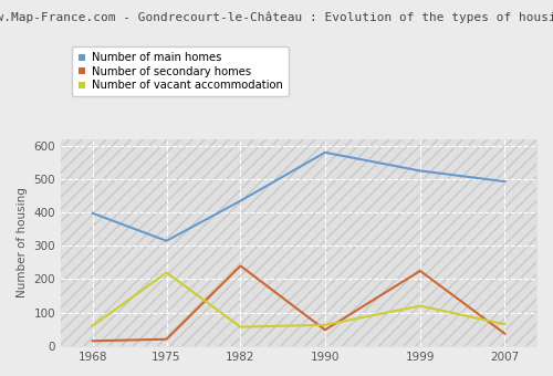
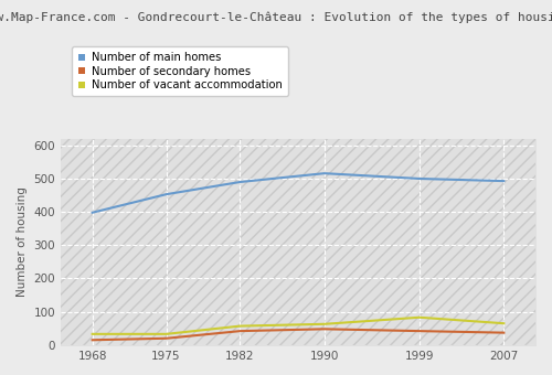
Number of vacant accommodation/1968: 60 -> 33
Number of main homes/1975: 315 -> 453
Number of vacant accommodation/1975: 220 -> 33
Number of main homes/1982: 435 -> 490
Number of secondary homes/1982: 240 -> 42
Number of main homes/1990: 580 -> 516
Number of main homes/1999: 525 -> 500
Number of secondary homes/1999: 225 -> 42
Number of vacant accommodation/1999: 120 -> 83
